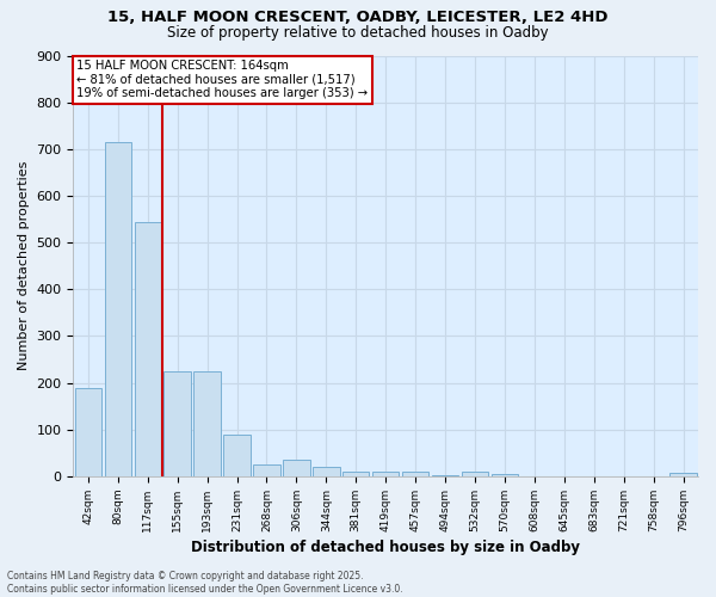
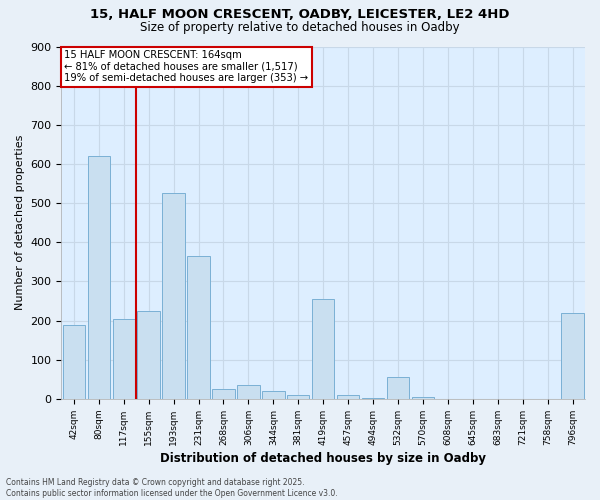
80sqm: 715 -> 620
117sqm: 545 -> 205
193sqm: 225 -> 525
231sqm: 90 -> 365
419sqm: 10 -> 255
532sqm: 10 -> 55
796sqm: 8 -> 220
